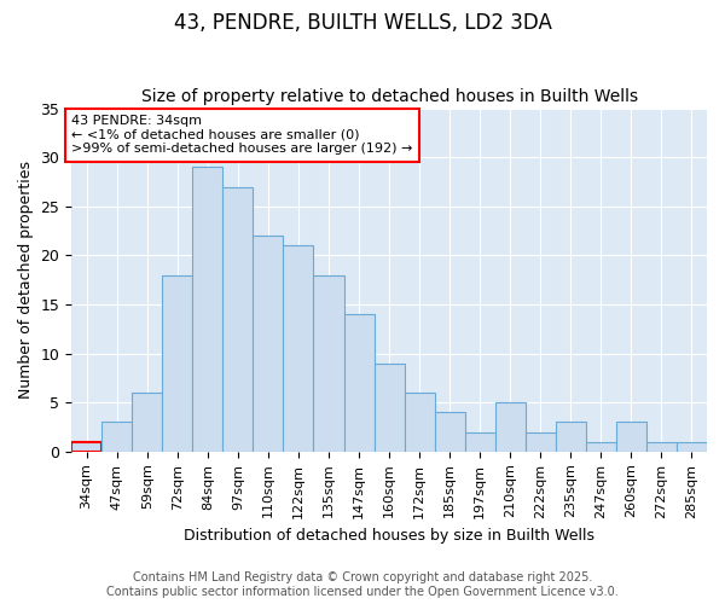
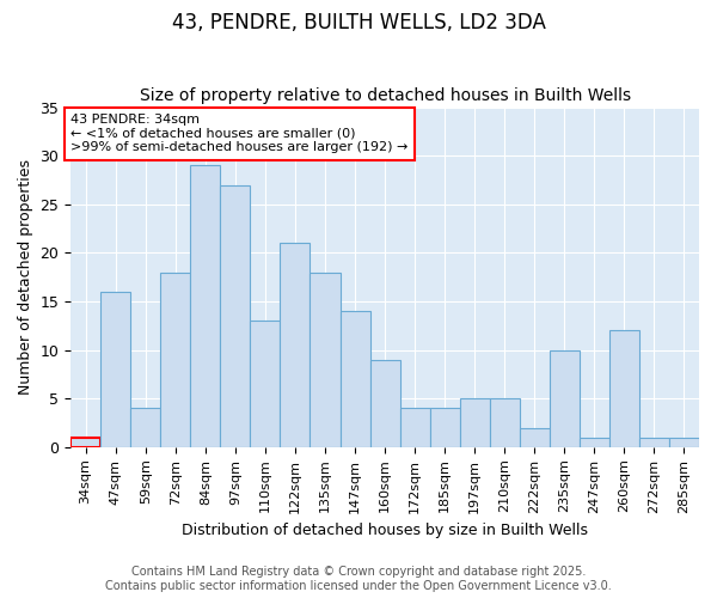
47sqm: 3 -> 16
59sqm: 6 -> 4
110sqm: 22 -> 13
172sqm: 6 -> 4
197sqm: 2 -> 5
235sqm: 3 -> 10
260sqm: 3 -> 12
